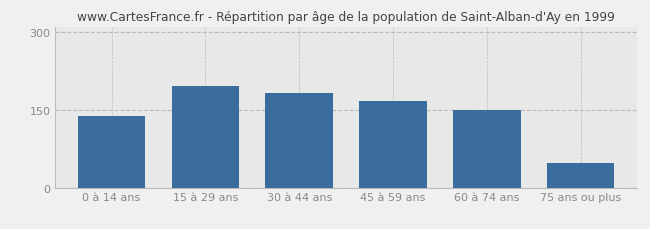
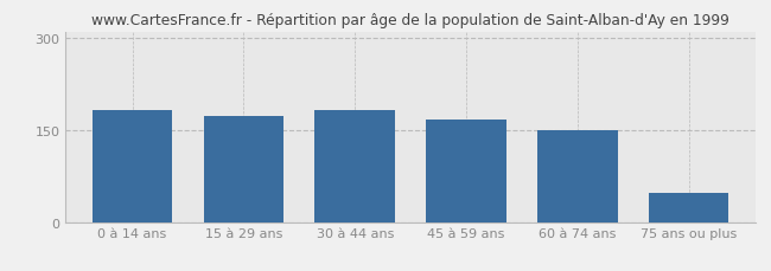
0 à 14 ans: 138 -> 183
15 à 29 ans: 196 -> 173
